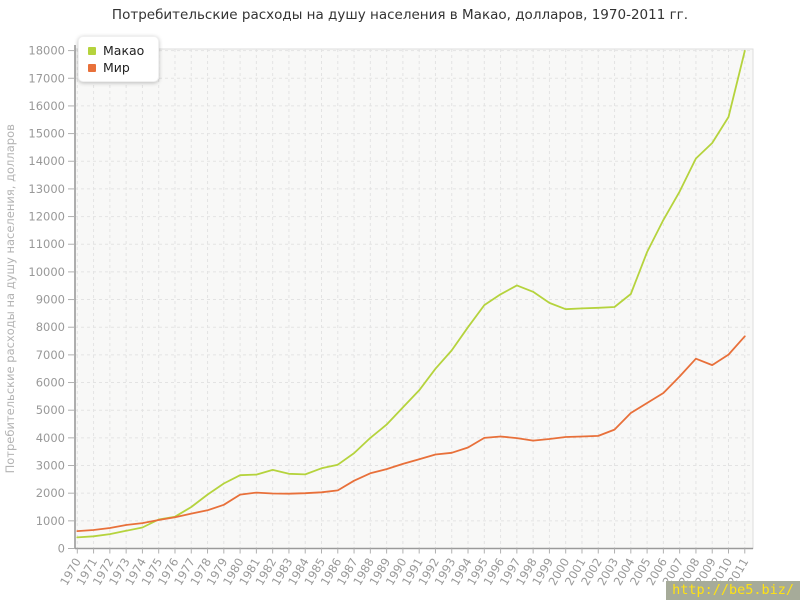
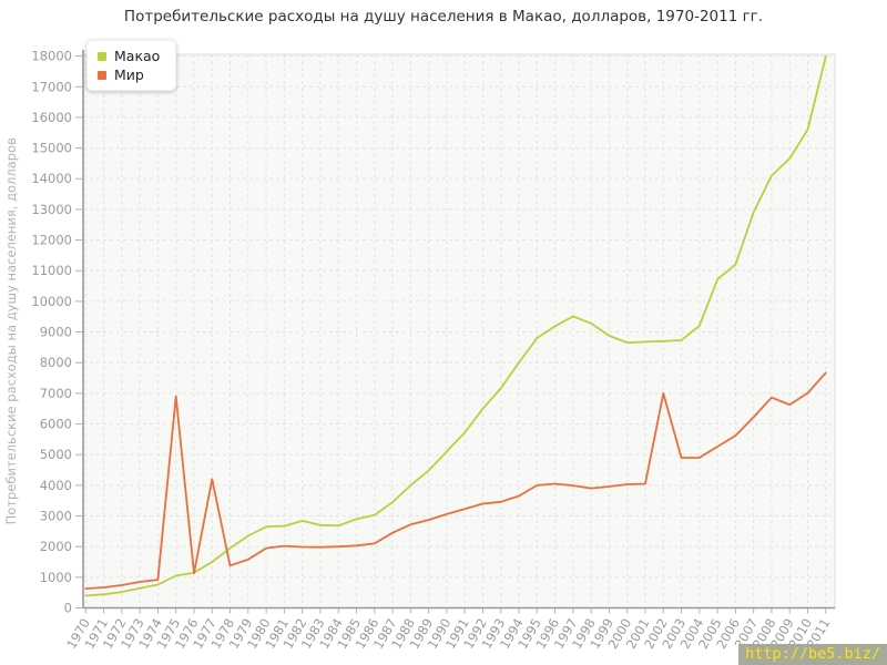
Мир/1975: 1000 -> 6900
Мир/1977: 1300 -> 4200
Мир/2002: 4100 -> 7000
Мир/2003: 4300 -> 4900
Макао/2006: 11900 -> 11200
